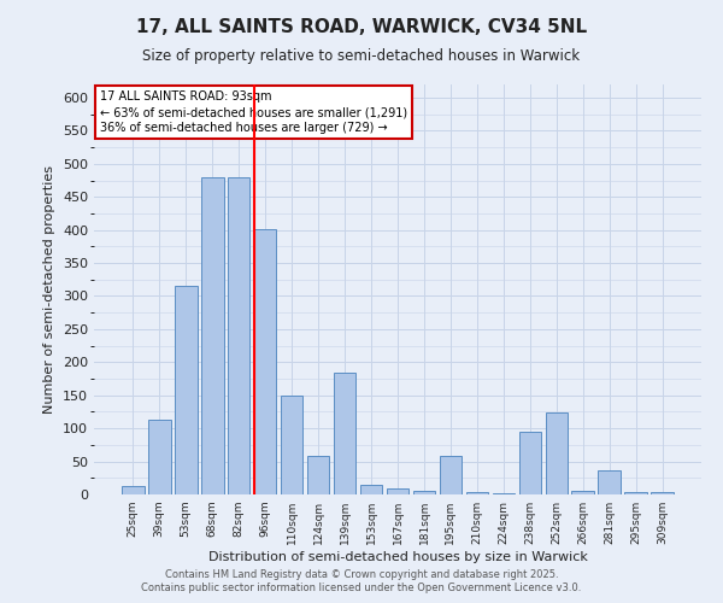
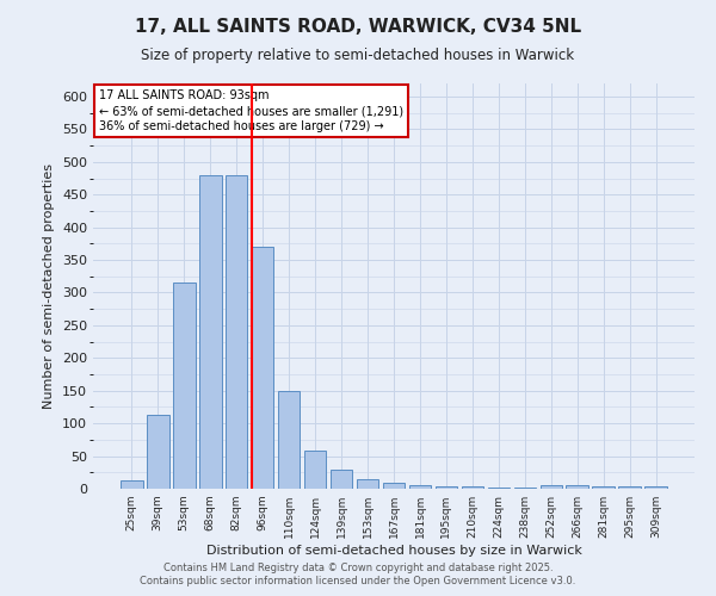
96sqm: 402 -> 370
139sqm: 184 -> 30
195sqm: 58 -> 4
238sqm: 94 -> 1
252sqm: 124 -> 6
281sqm: 36 -> 3
